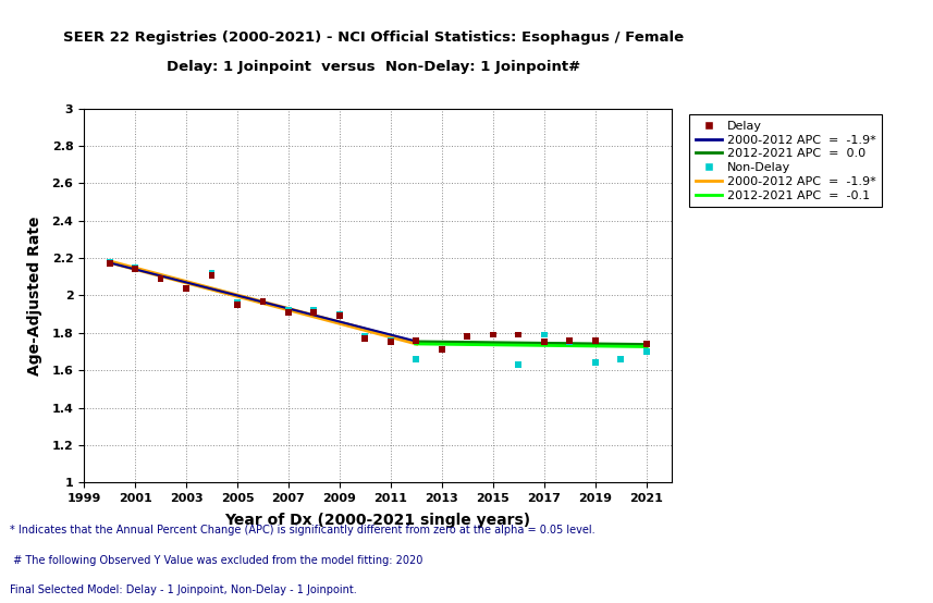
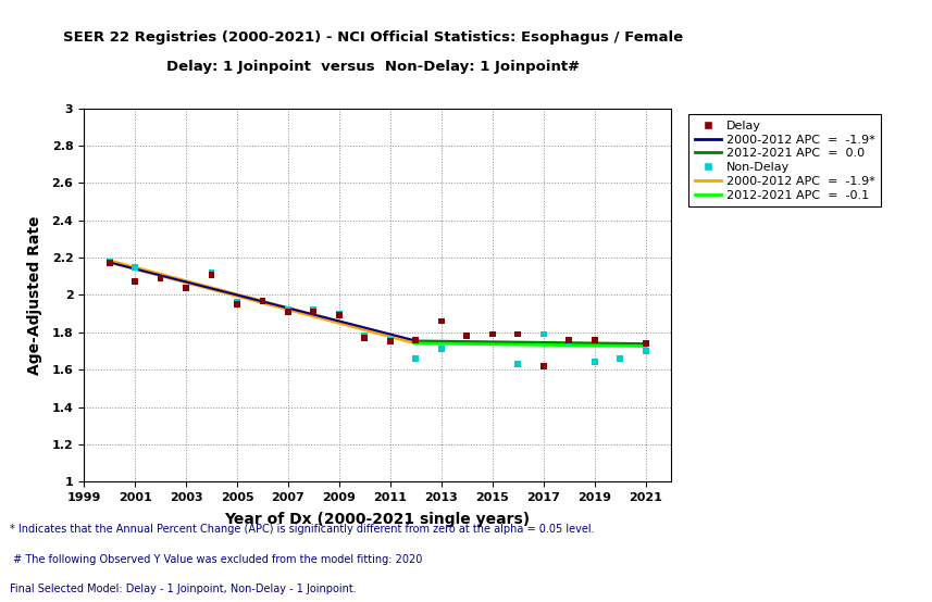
Delay/2001: 2.14 -> 2.07
Delay/2013: 1.71 -> 1.86
Delay/2017: 1.75 -> 1.62
